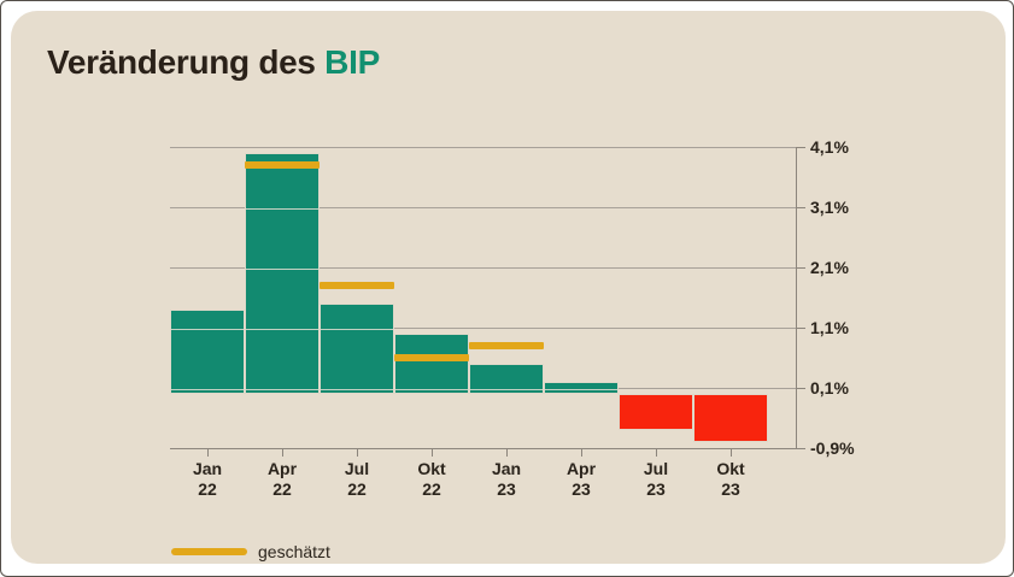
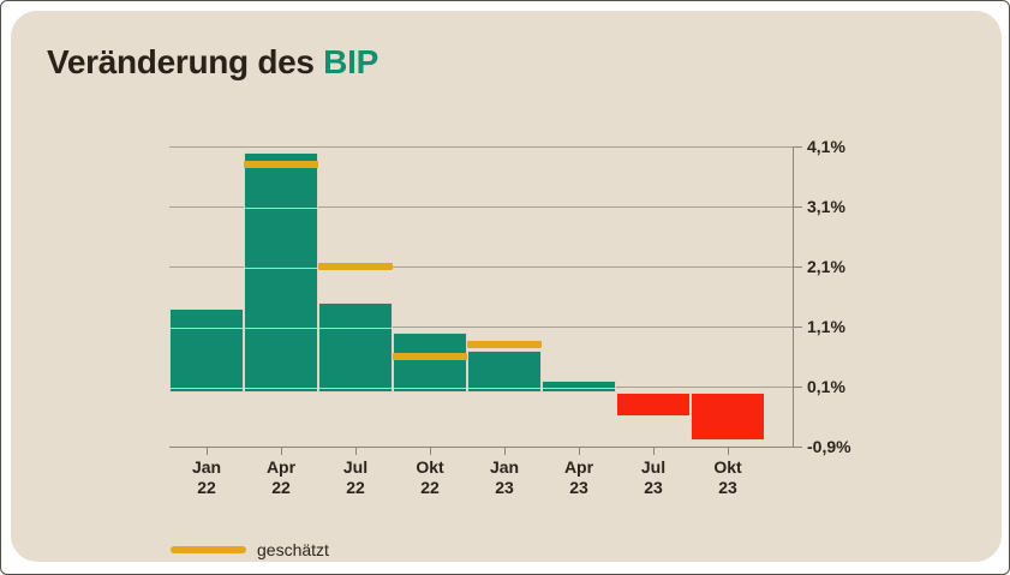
geschätzt/Jul 22: 1,8% -> 2,1%
Veränderung des BIP/Jan 23: 0,5% -> 0,7%
Veränderung des BIP/Jul 23: -0,6% -> -0,4%
